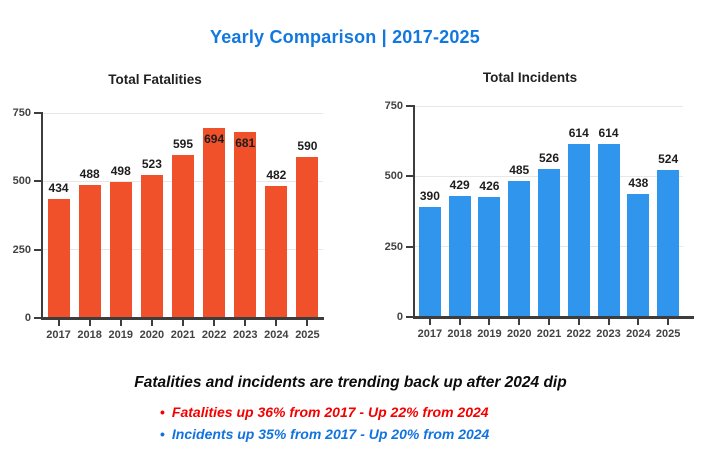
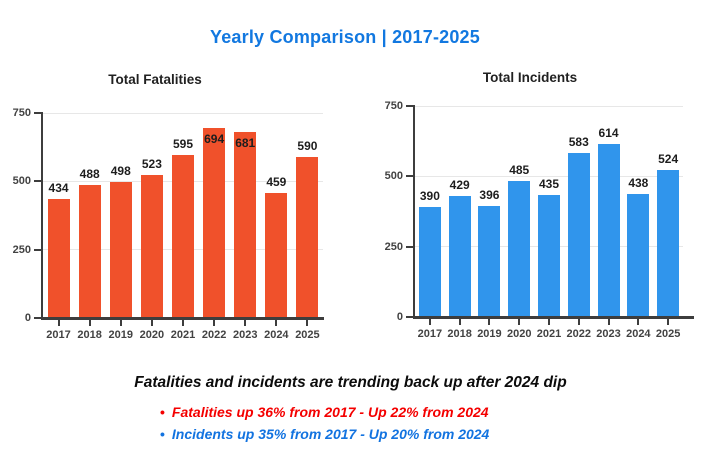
Total Fatalities/2024: 482 -> 459
Total Incidents/2019: 426 -> 396
Total Incidents/2021: 526 -> 435
Total Incidents/2022: 614 -> 583
